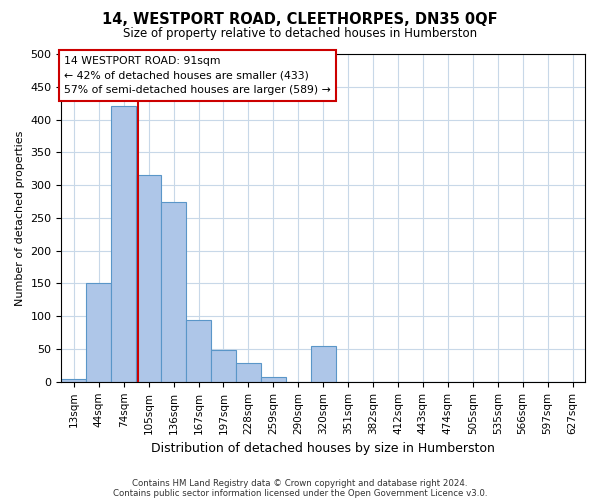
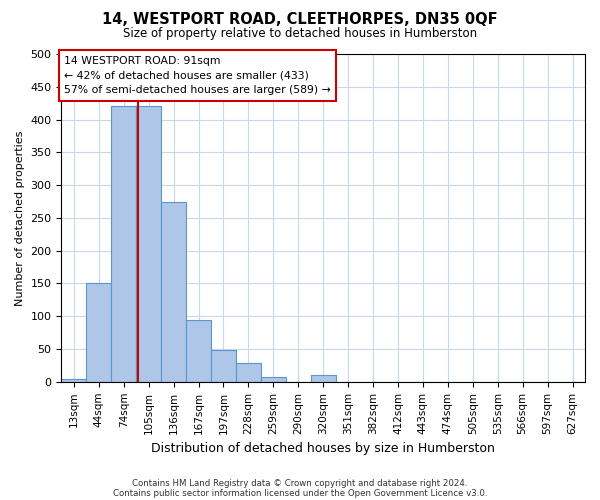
105sqm: 316 -> 420
320sqm: 54 -> 10
